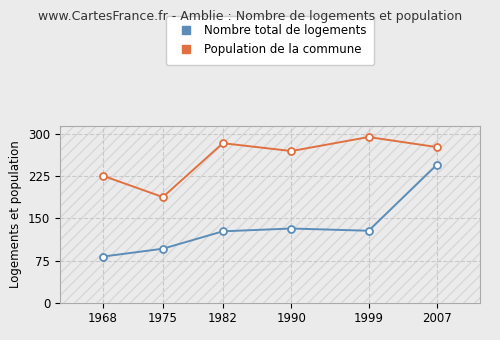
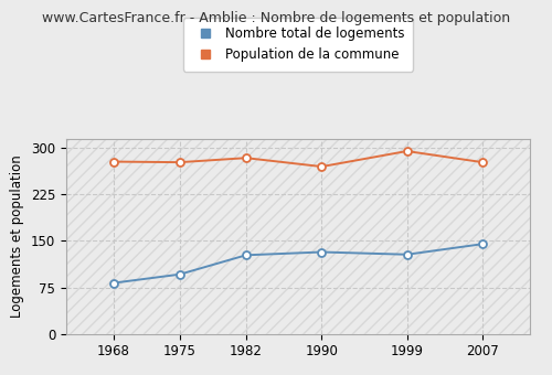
Population de la commune/1968: 226 -> 278
Population de la commune/1975: 188 -> 277
Nombre total de logements/2007: 246 -> 145
